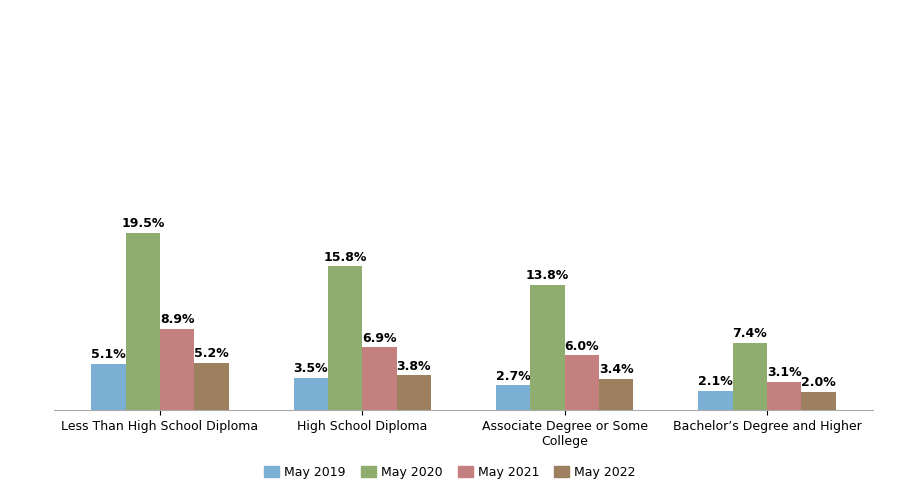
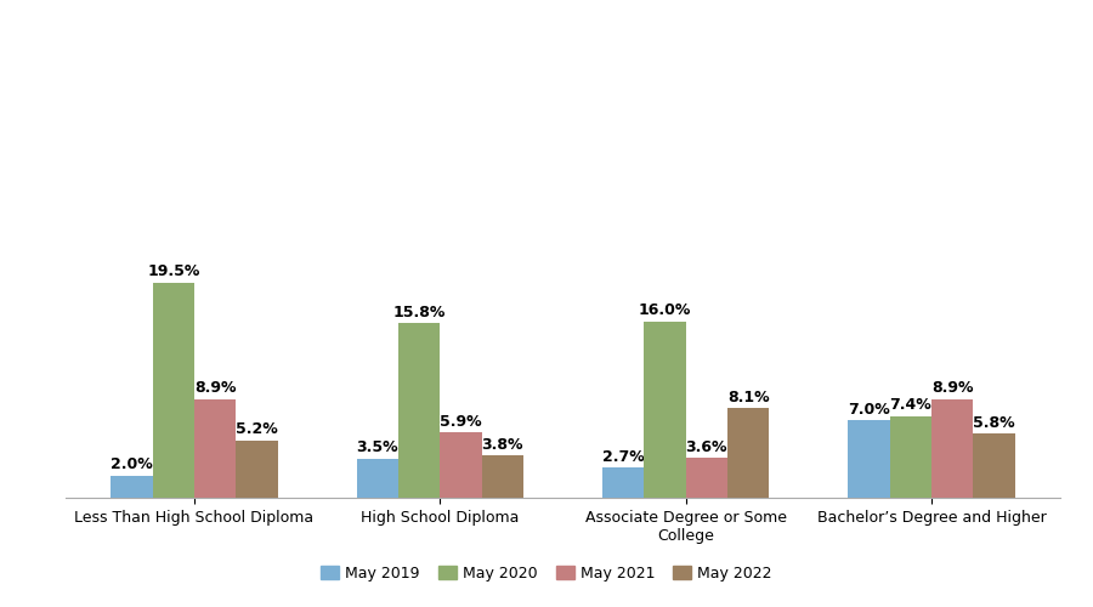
May 2019/Less Than High School Diploma: 5.1% -> 2.0%
May 2021/High School Diploma: 6.9% -> 5.9%
May 2020/Associate Degree or Some College: 13.8% -> 16.0%
May 2021/Associate Degree or Some College: 6.0% -> 3.6%
May 2022/Associate Degree or Some College: 3.4% -> 8.1%
May 2019/Bachelor’s Degree and Higher: 2.1% -> 7.0%
May 2021/Bachelor’s Degree and Higher: 3.1% -> 8.9%
May 2022/Bachelor’s Degree and Higher: 2.0% -> 5.8%
